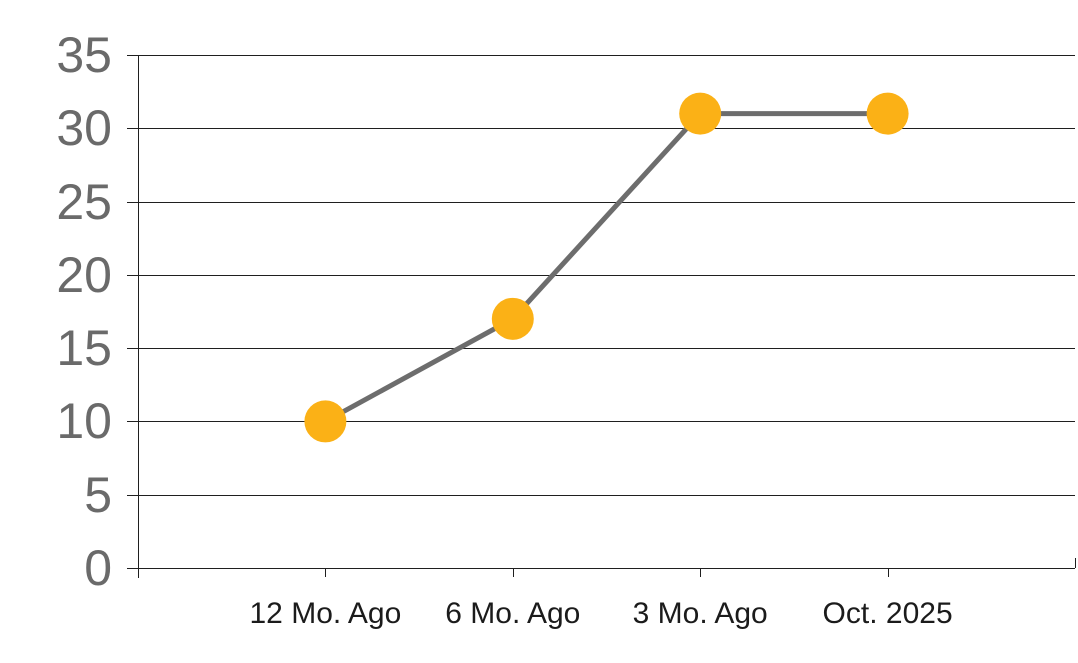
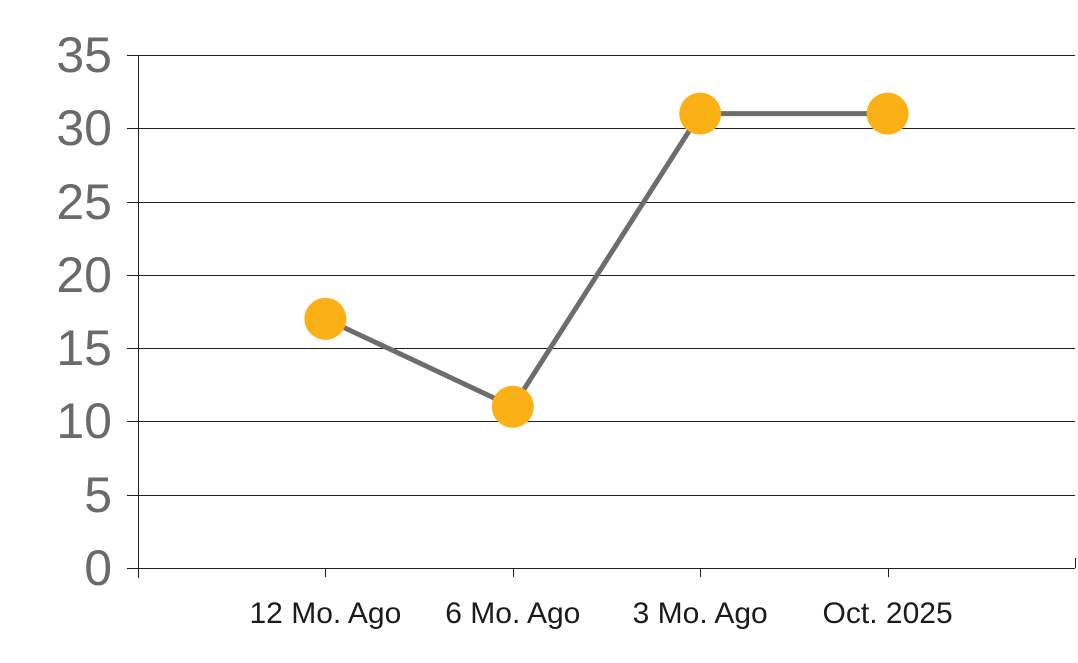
12 Mo. Ago: 10 -> 17
6 Mo. Ago: 17 -> 11
